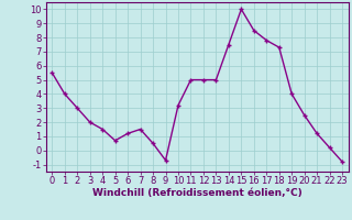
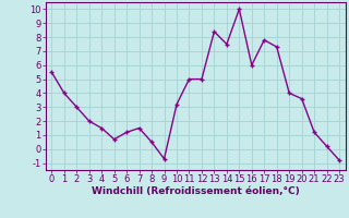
13: 5.0 -> 8.4
16: 8.5 -> 6.0
20: 2.5 -> 3.6
